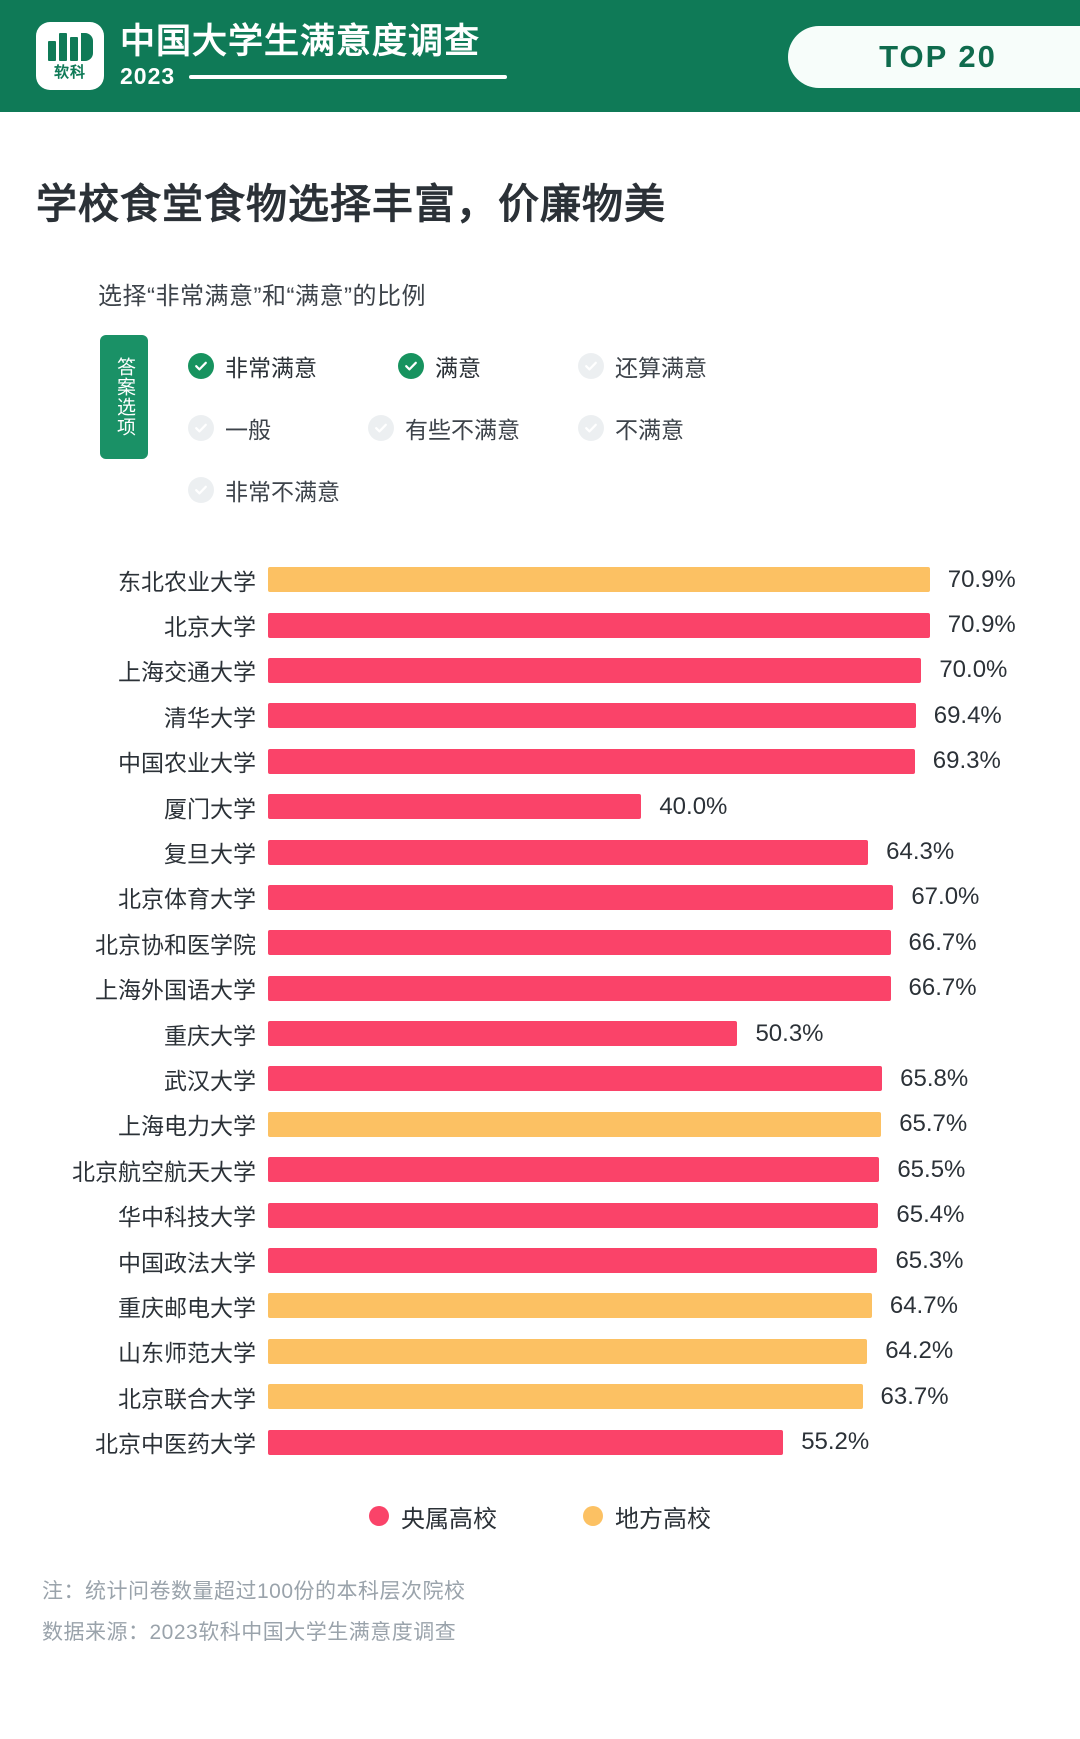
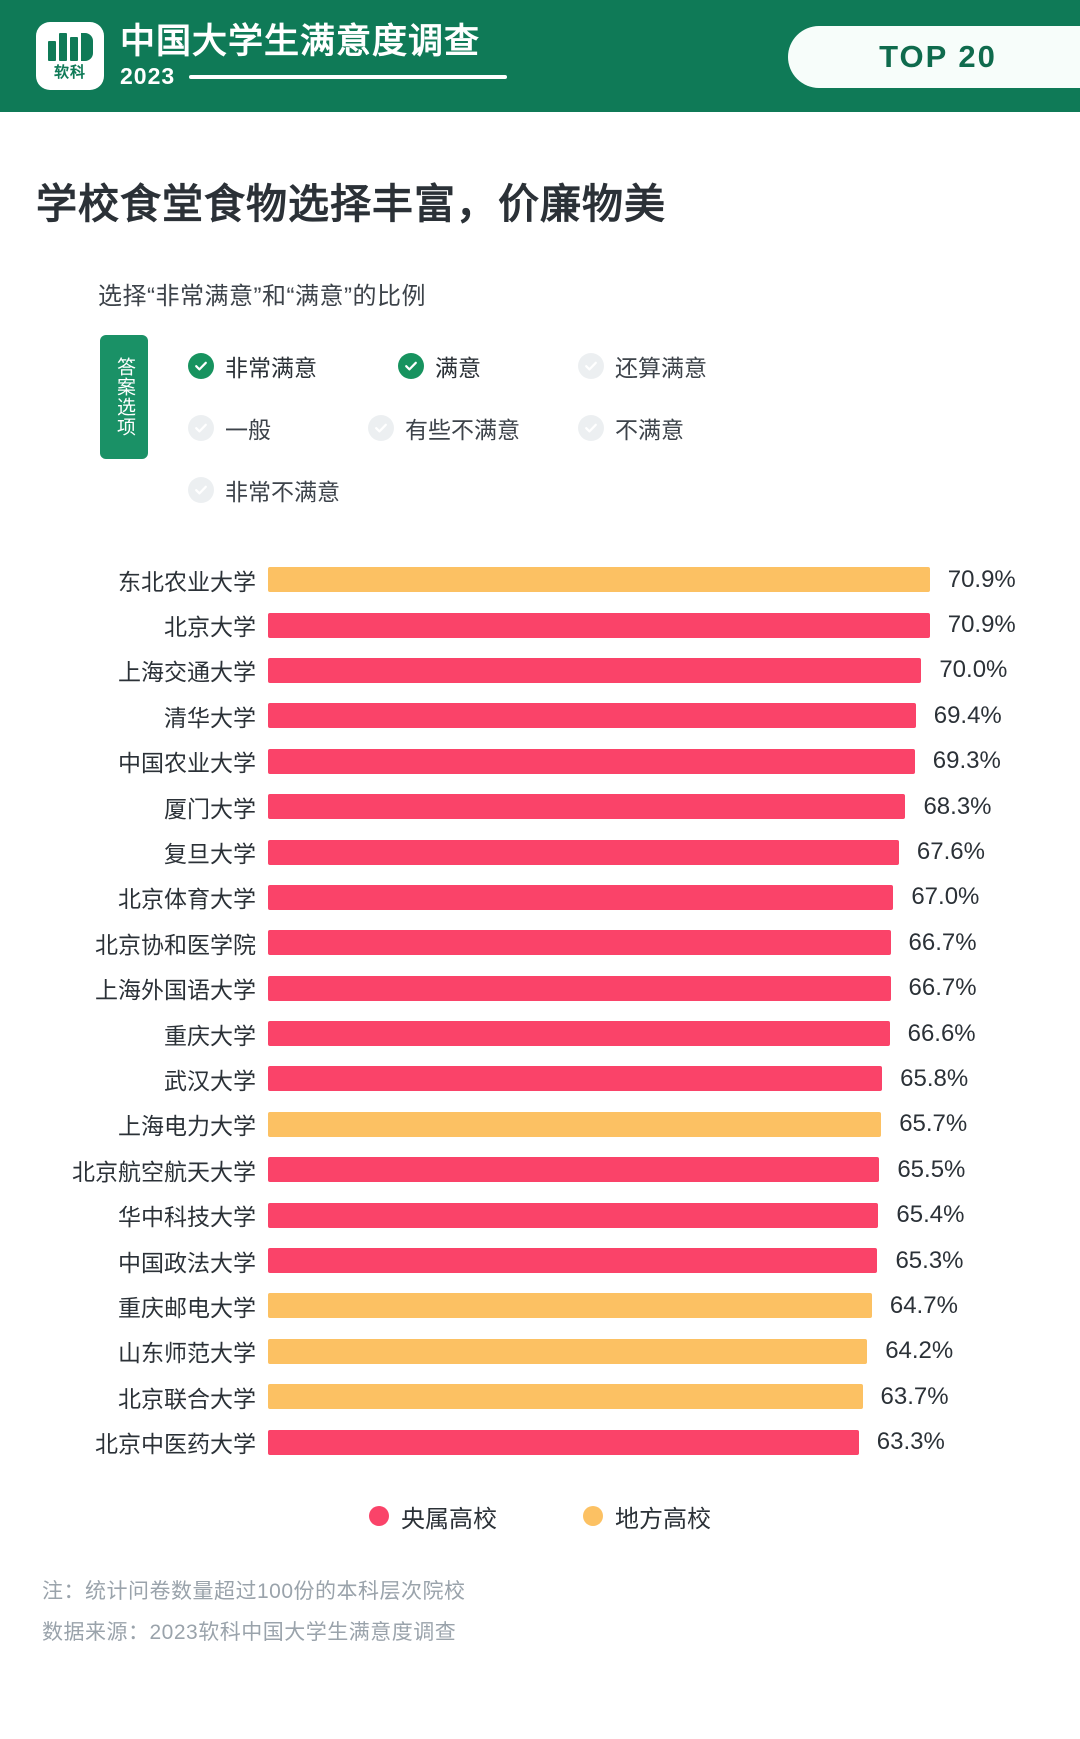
厦门大学: 40.0% -> 68.3%
复旦大学: 64.3% -> 67.6%
重庆大学: 50.3% -> 66.6%
北京中医药大学: 55.2% -> 63.3%
